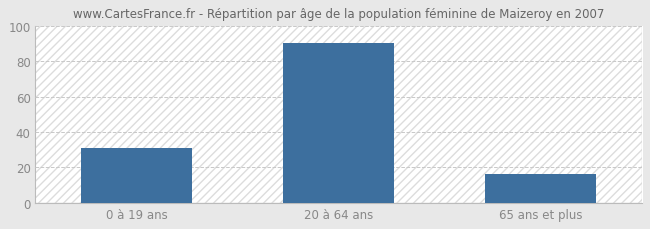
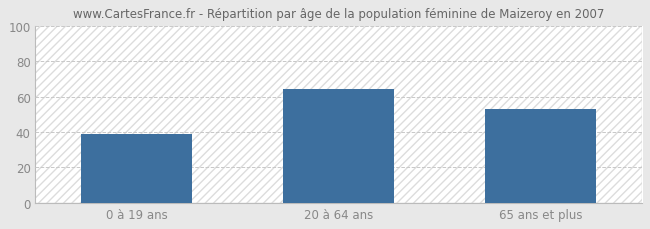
0 à 19 ans: 31 -> 39
20 à 64 ans: 90 -> 64
65 ans et plus: 16 -> 53
